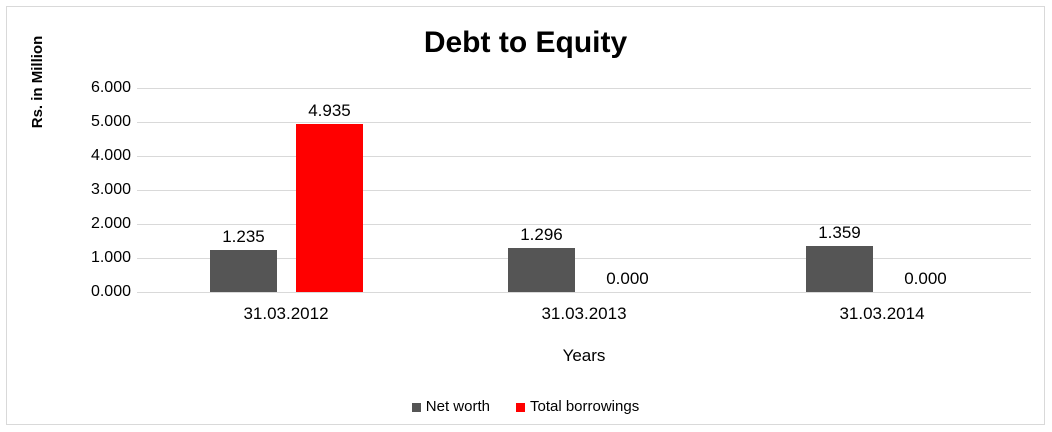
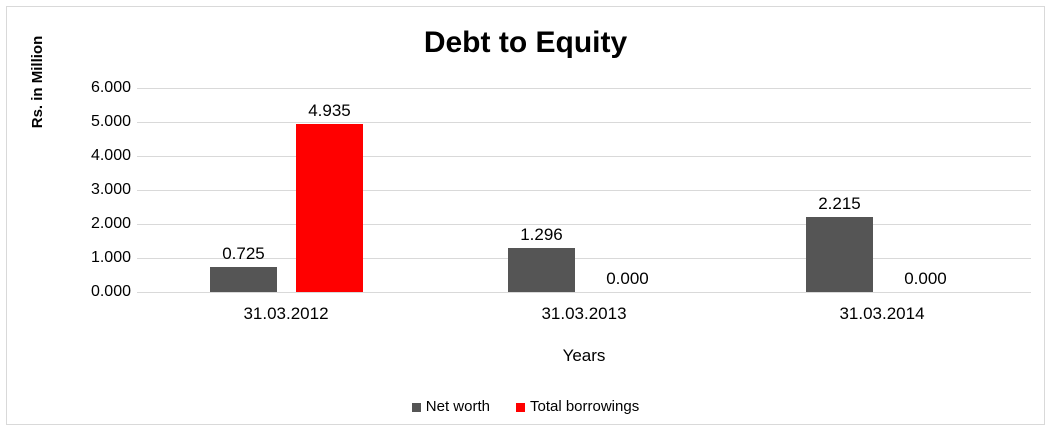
Net worth/31.03.2012: 1.235 -> 0.725
Net worth/31.03.2014: 1.359 -> 2.215
